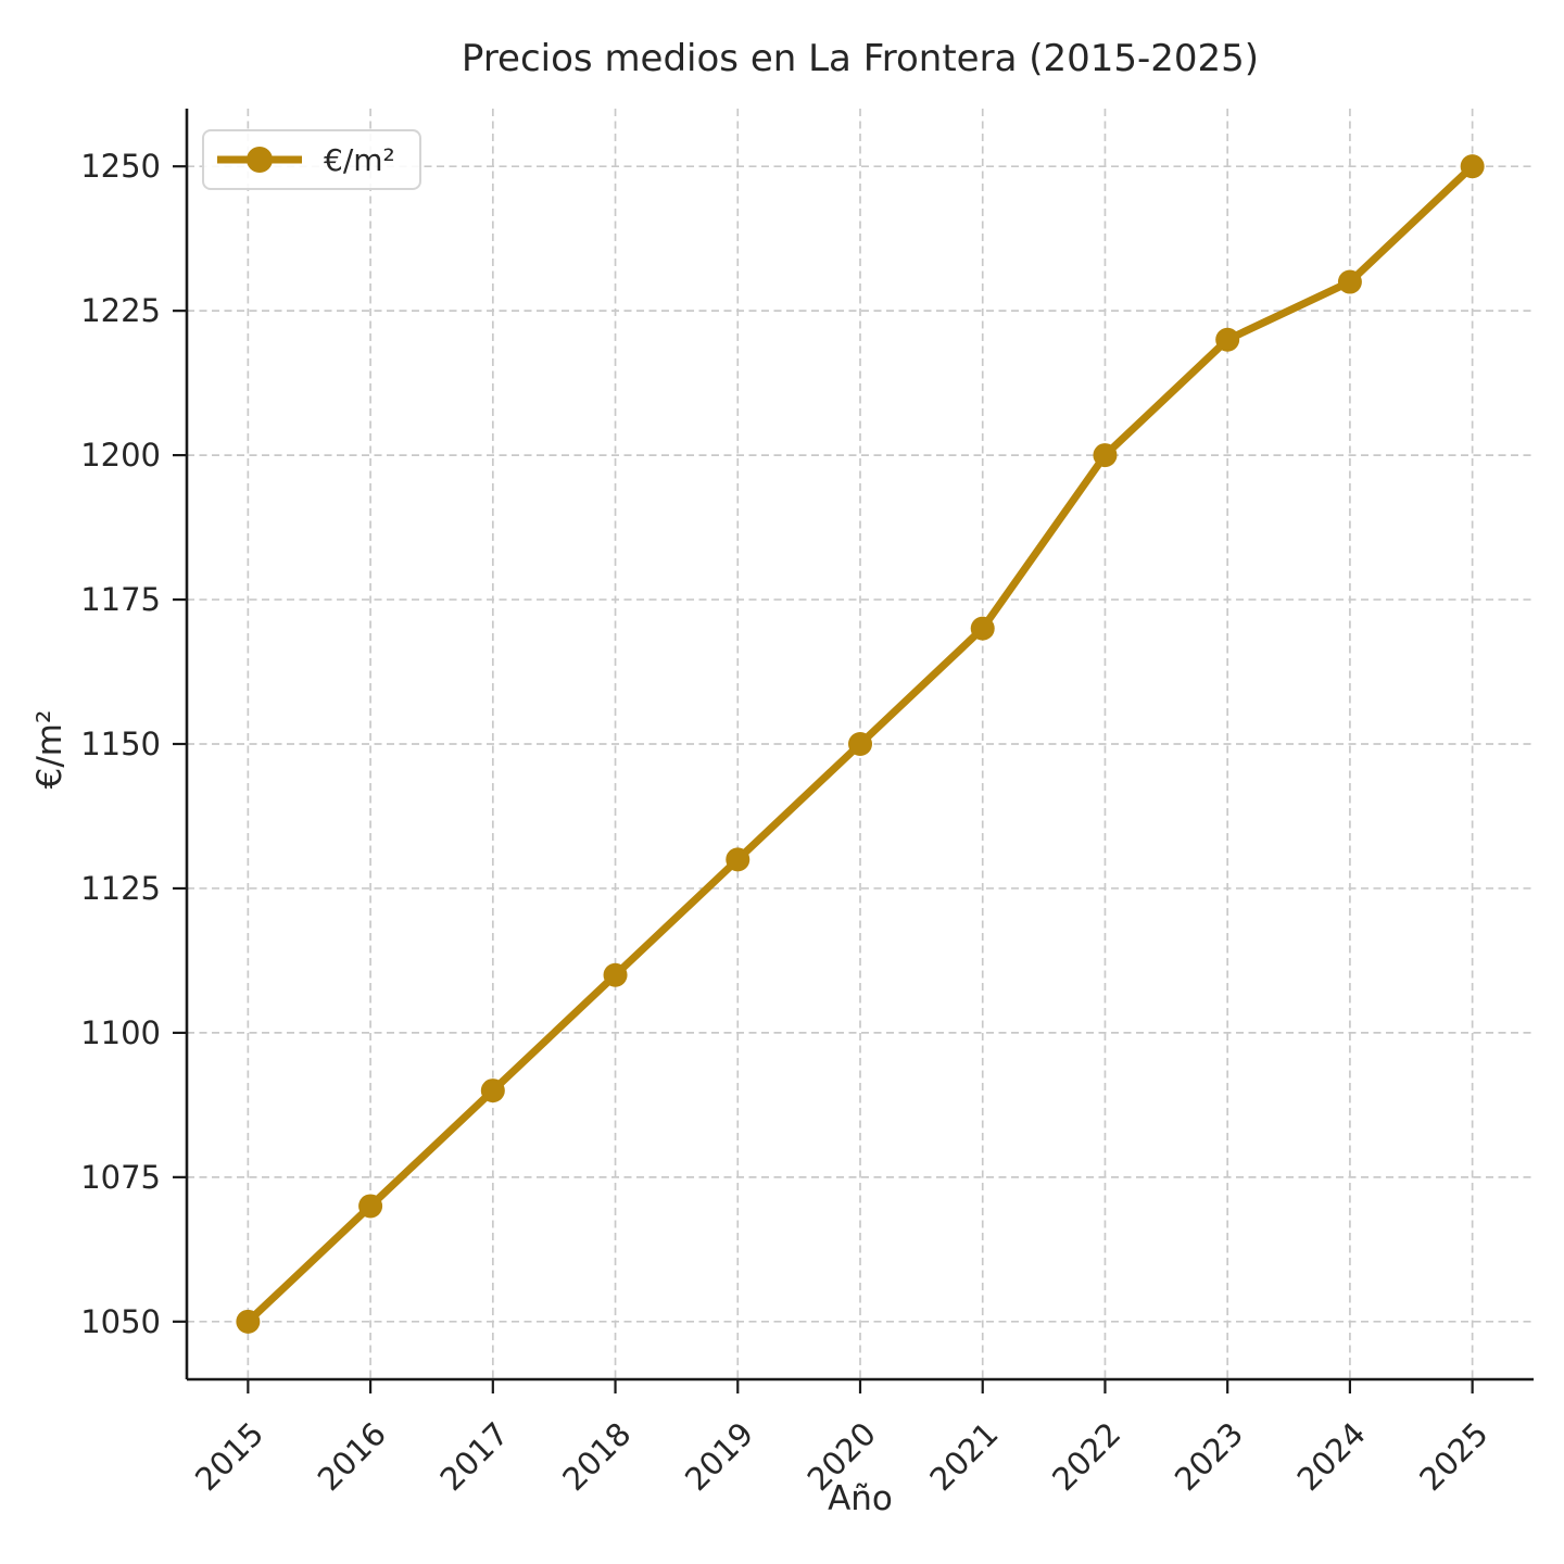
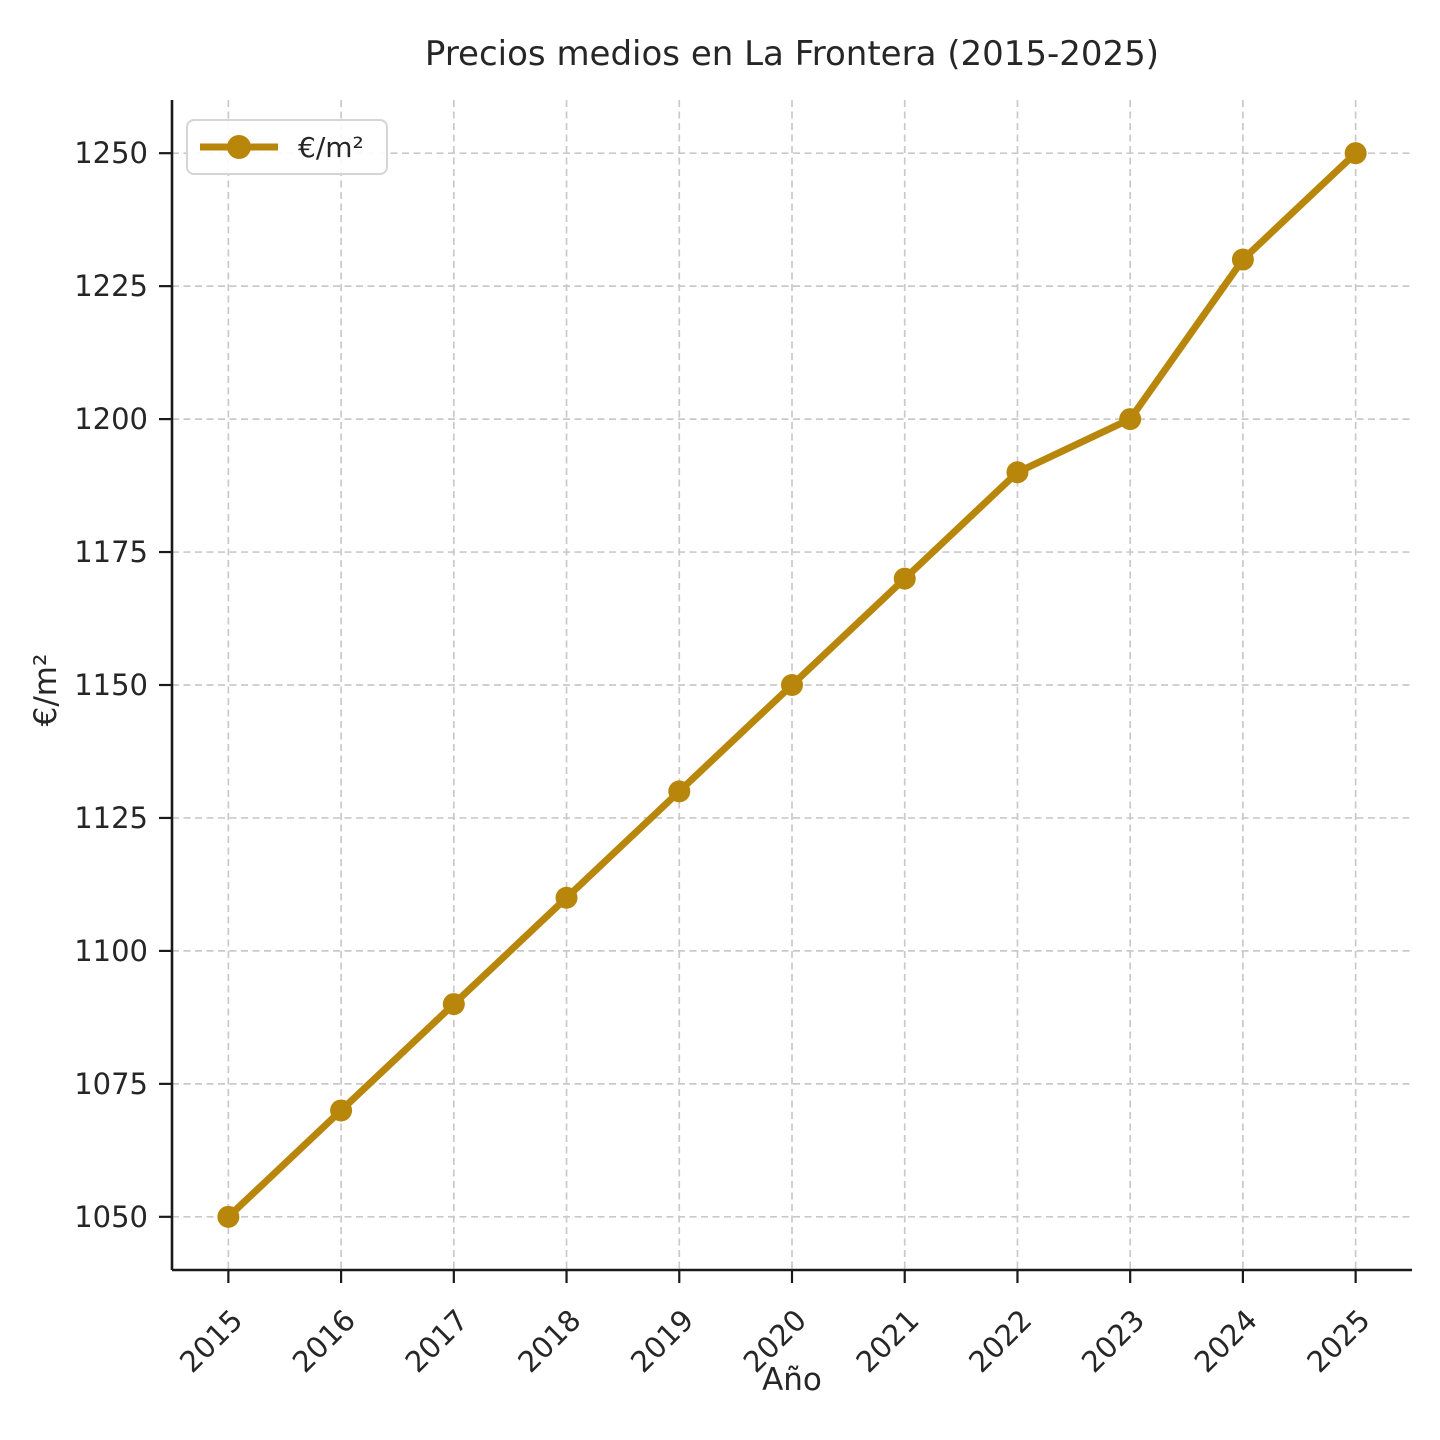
2022: 1200 -> 1190
2023: 1220 -> 1200
